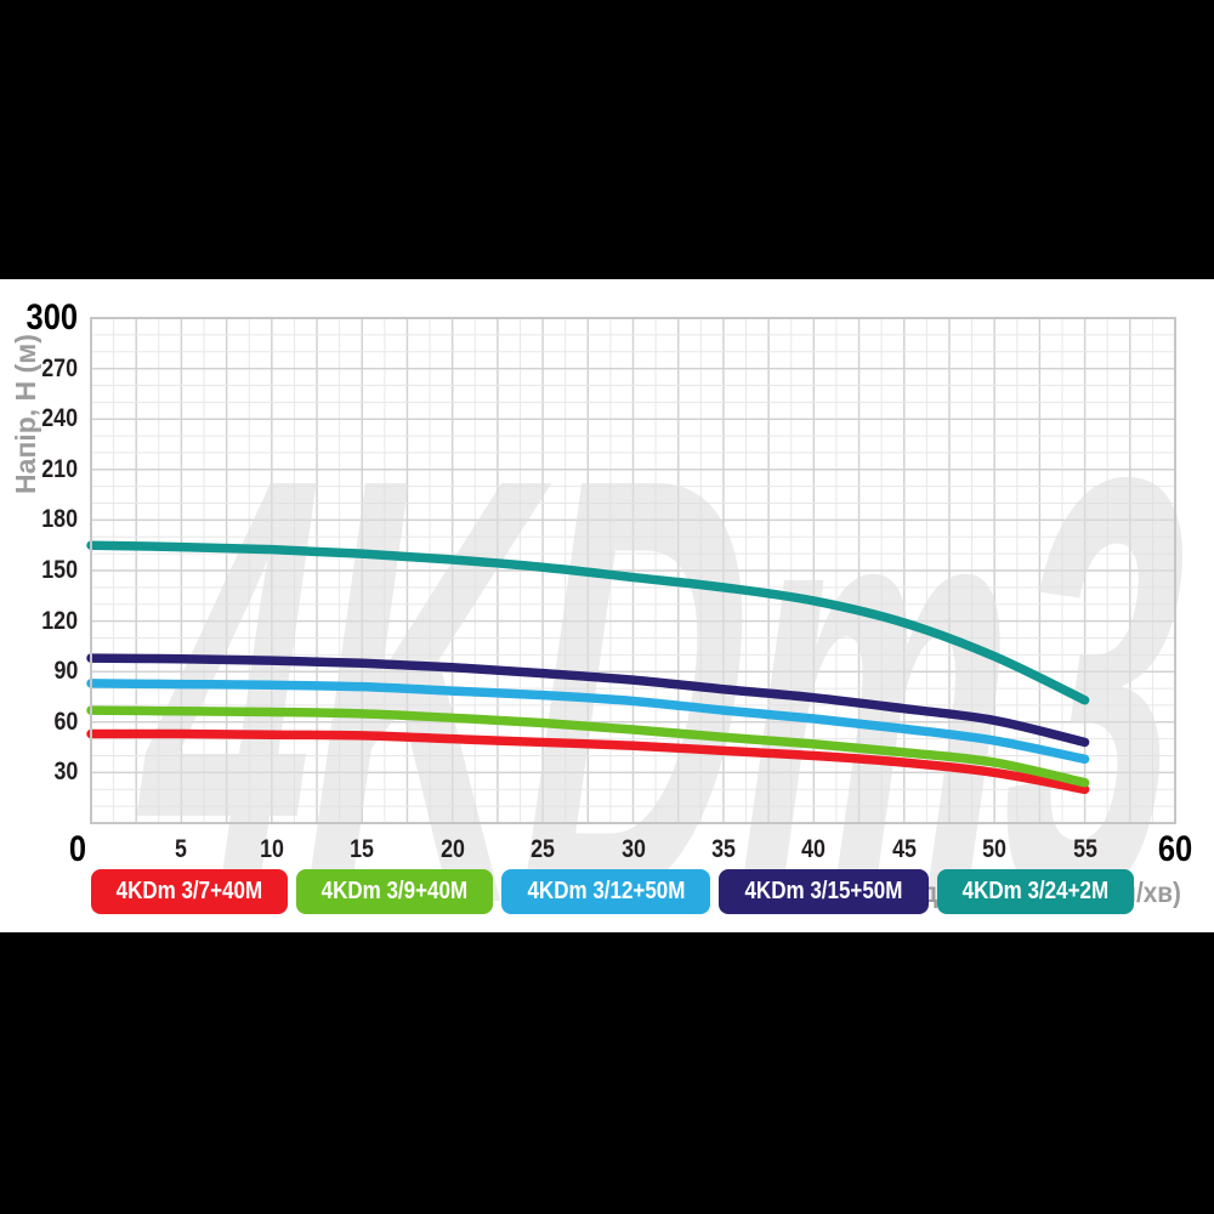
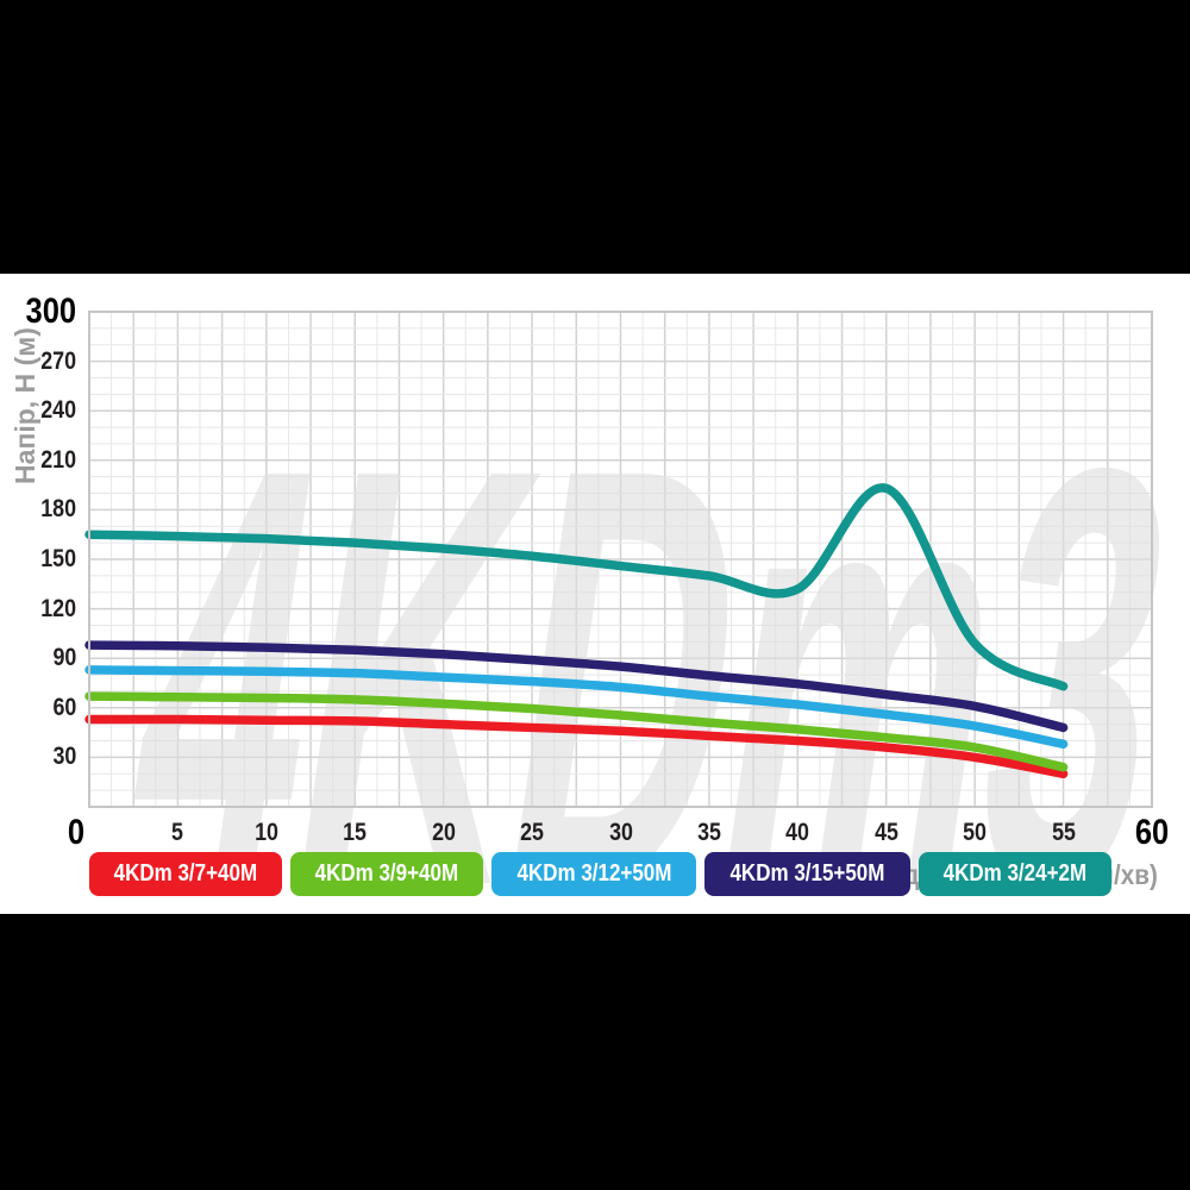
4KDm 3/24+2M/45: 119 -> 193
